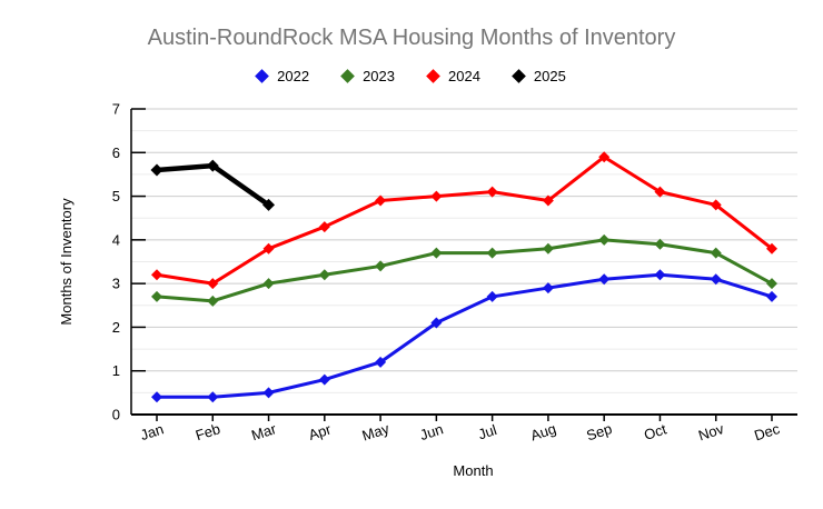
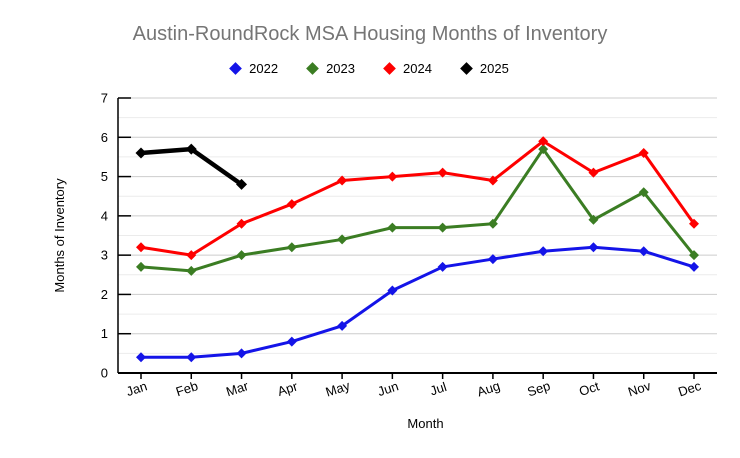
2023/Sep: 4.0 -> 5.7
2023/Nov: 3.7 -> 4.6
2024/Nov: 4.8 -> 5.6
